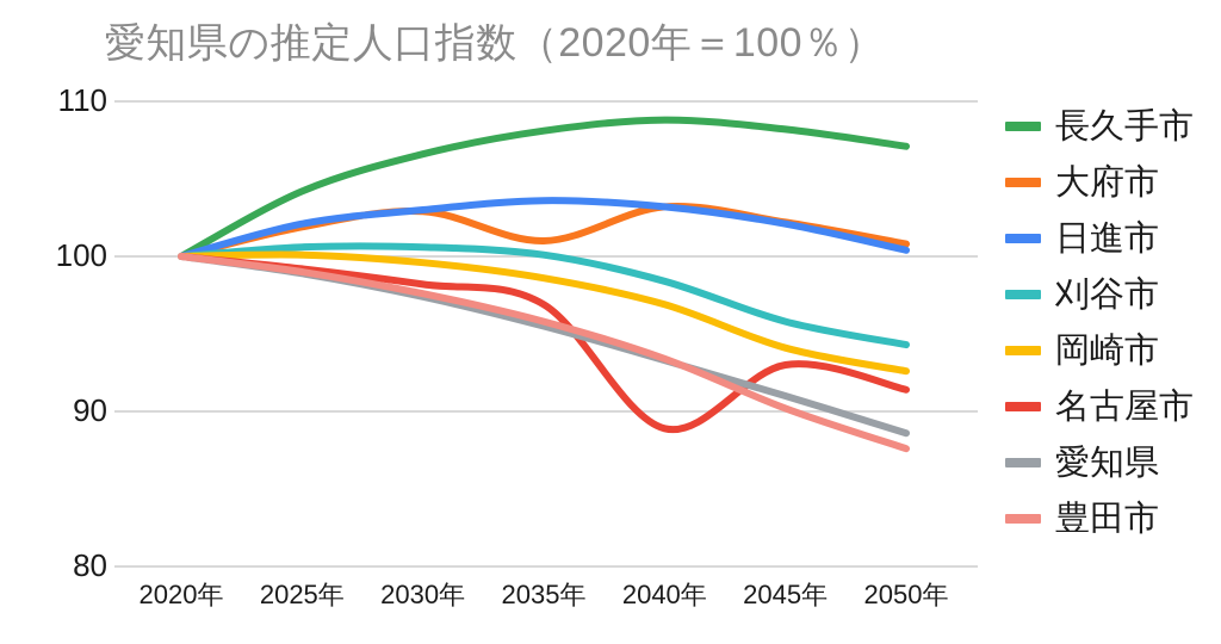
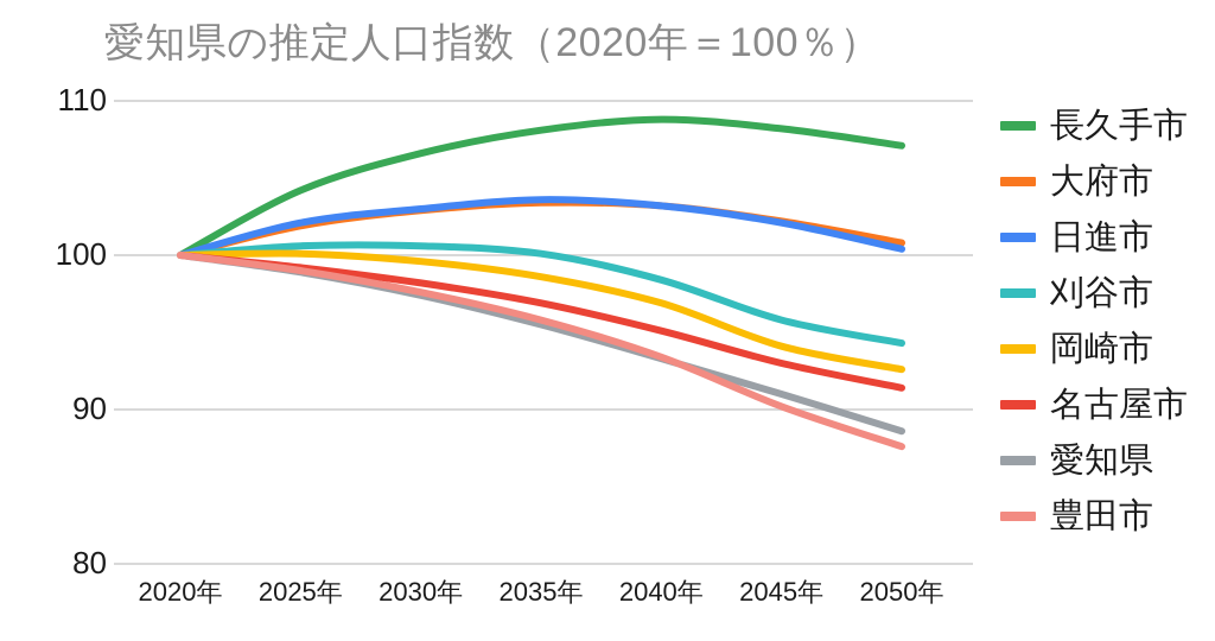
大府市/2035年: 101.0 -> 103.4
名古屋市/2040年: 88.9 -> 95.1
